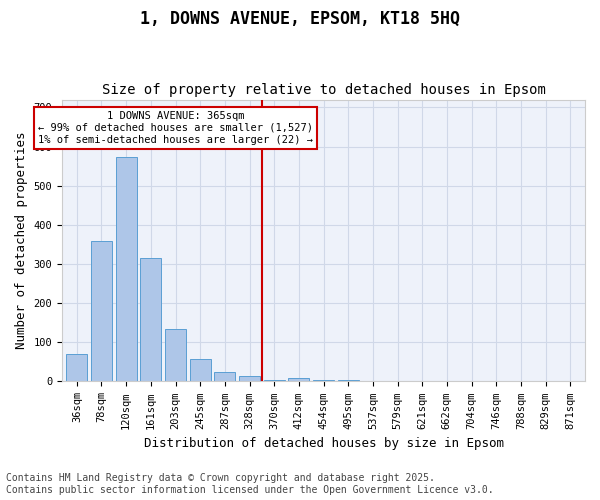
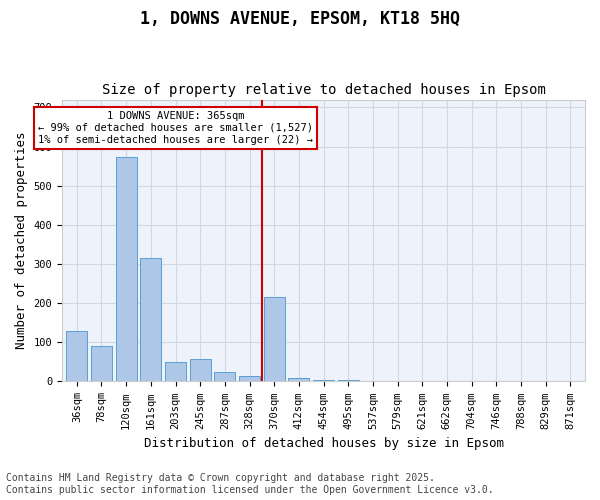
36sqm: 70 -> 130
78sqm: 358 -> 90
203sqm: 133 -> 50
370sqm: 3 -> 215
